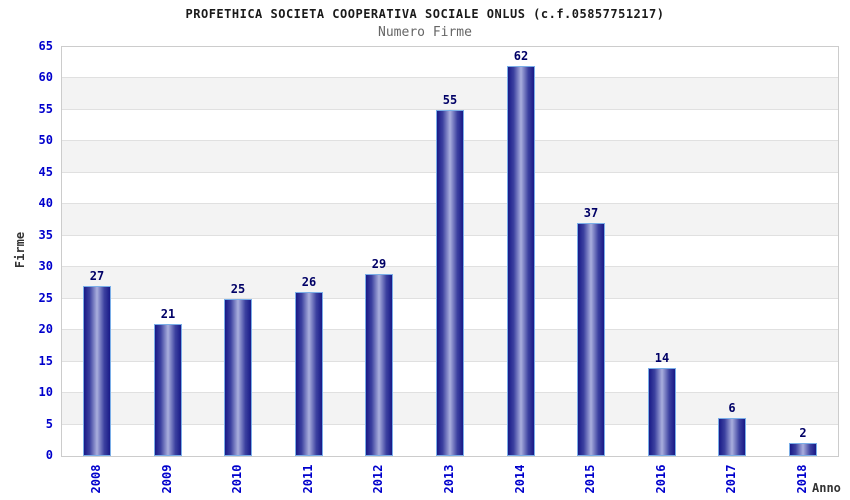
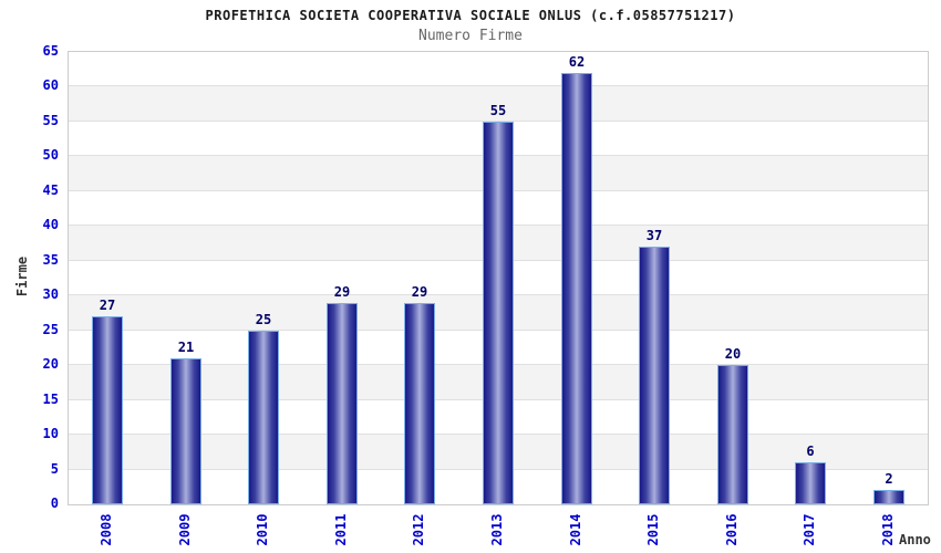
2011: 26 -> 29
2016: 14 -> 20
